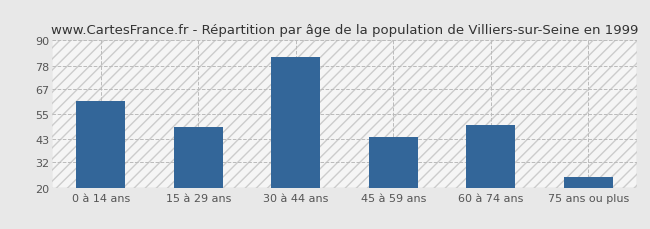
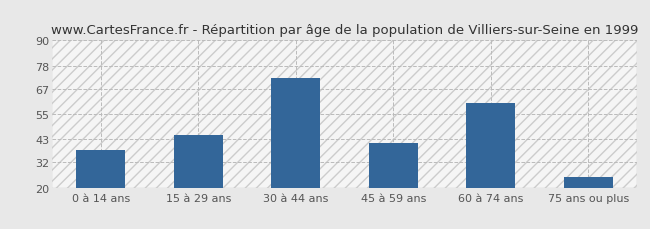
0 à 14 ans: 61 -> 38
15 à 29 ans: 49 -> 45
30 à 44 ans: 82 -> 72
45 à 59 ans: 44 -> 41
60 à 74 ans: 50 -> 60
